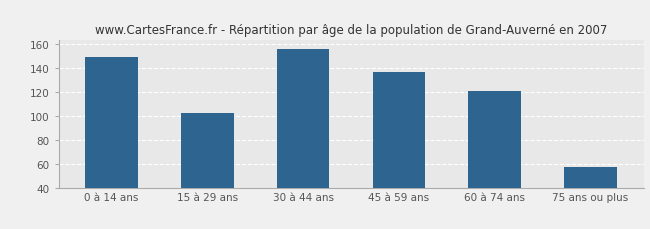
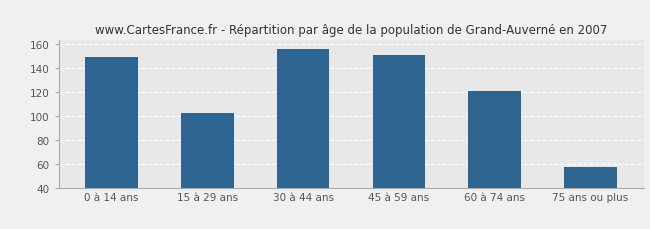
45 à 59 ans: 137 -> 151
